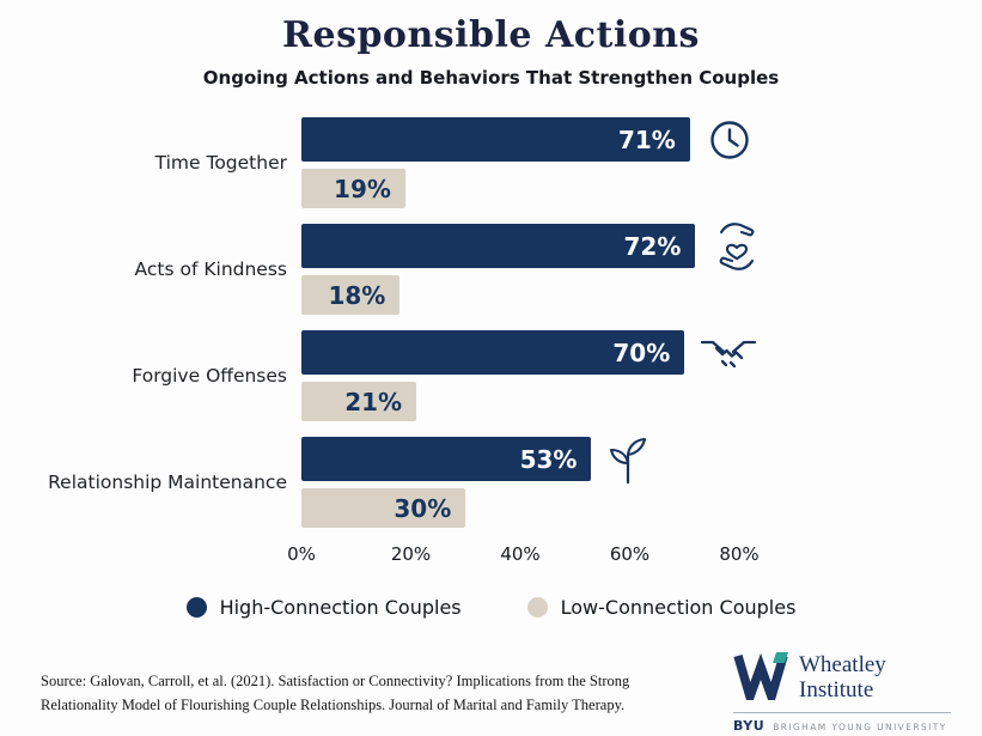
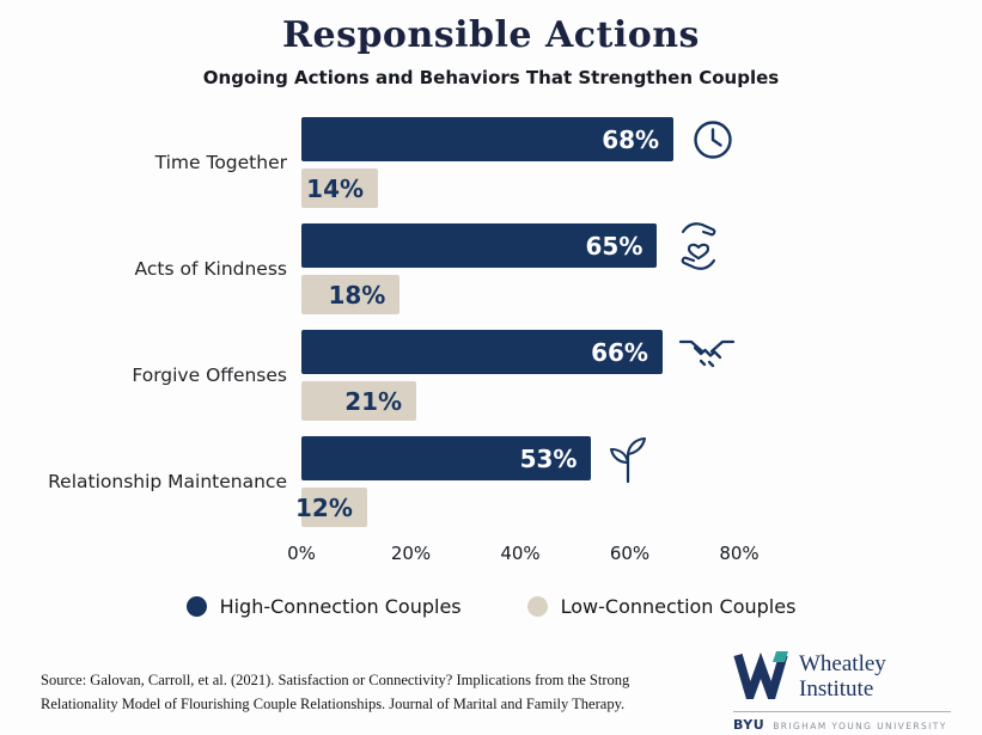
High-Connection Couples/Time Together: 71% -> 68%
Low-Connection Couples/Time Together: 19% -> 14%
High-Connection Couples/Acts of Kindness: 72% -> 65%
High-Connection Couples/Forgive Offenses: 70% -> 66%
Low-Connection Couples/Relationship Maintenance: 30% -> 12%
